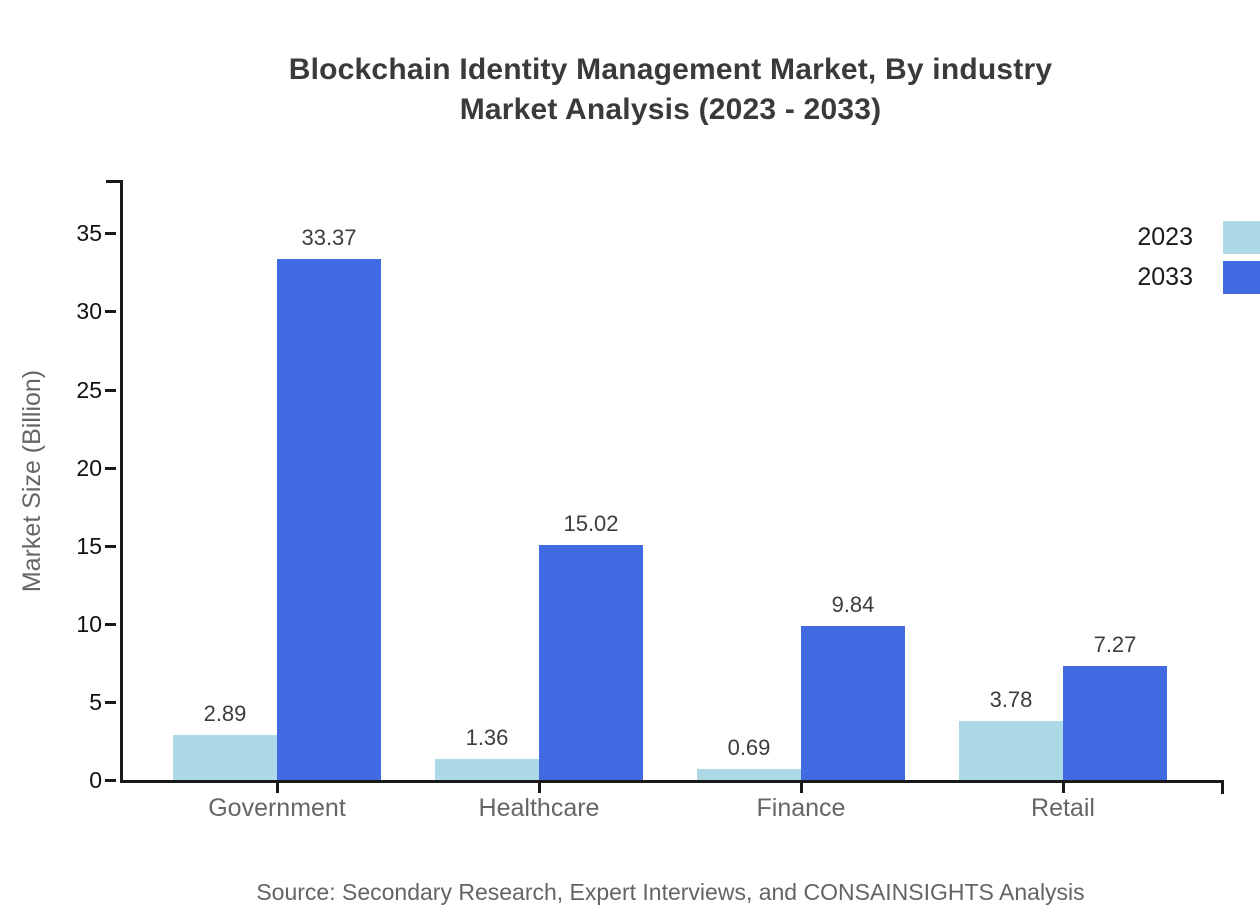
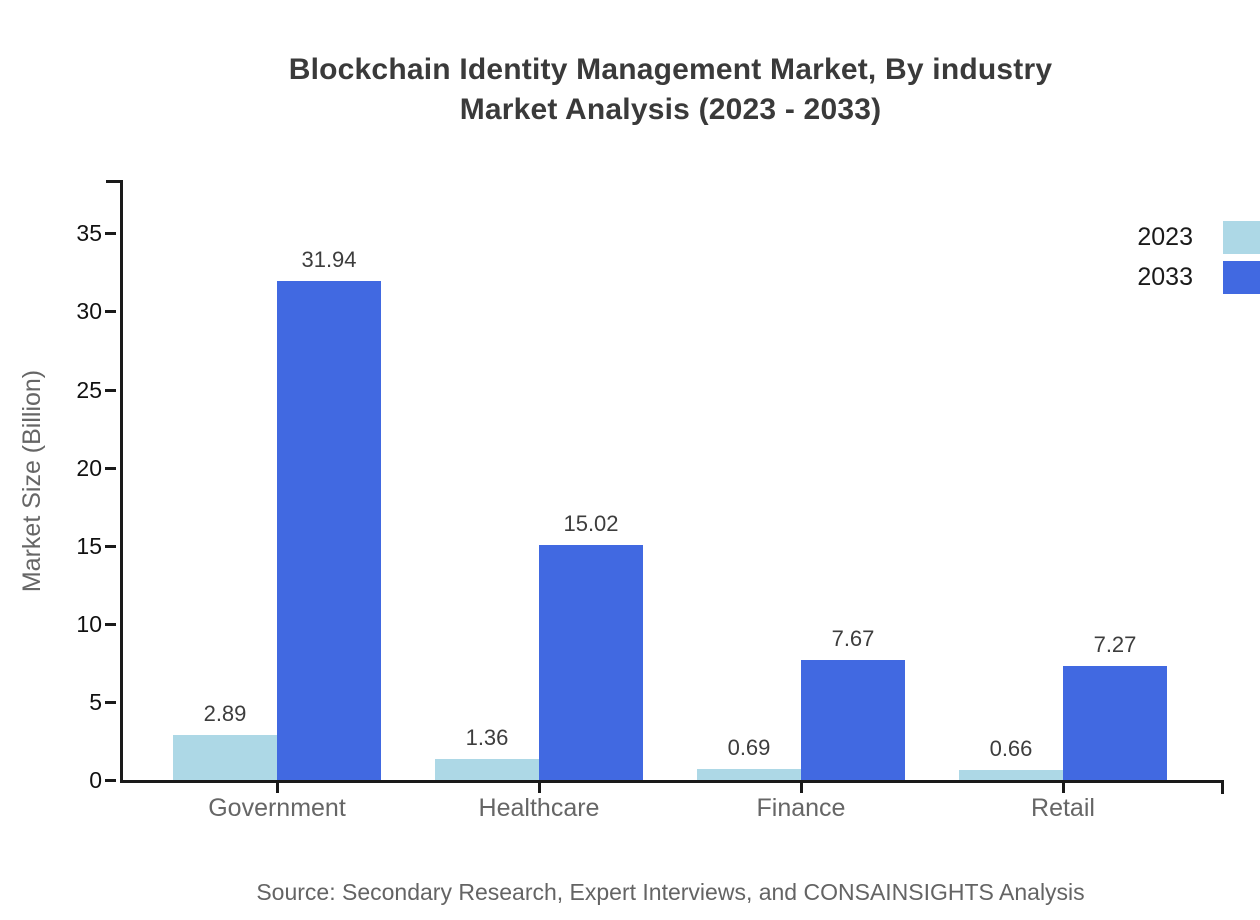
2033/Government: 33.37 -> 31.94
2033/Finance: 9.84 -> 7.67
2023/Retail: 3.78 -> 0.66
